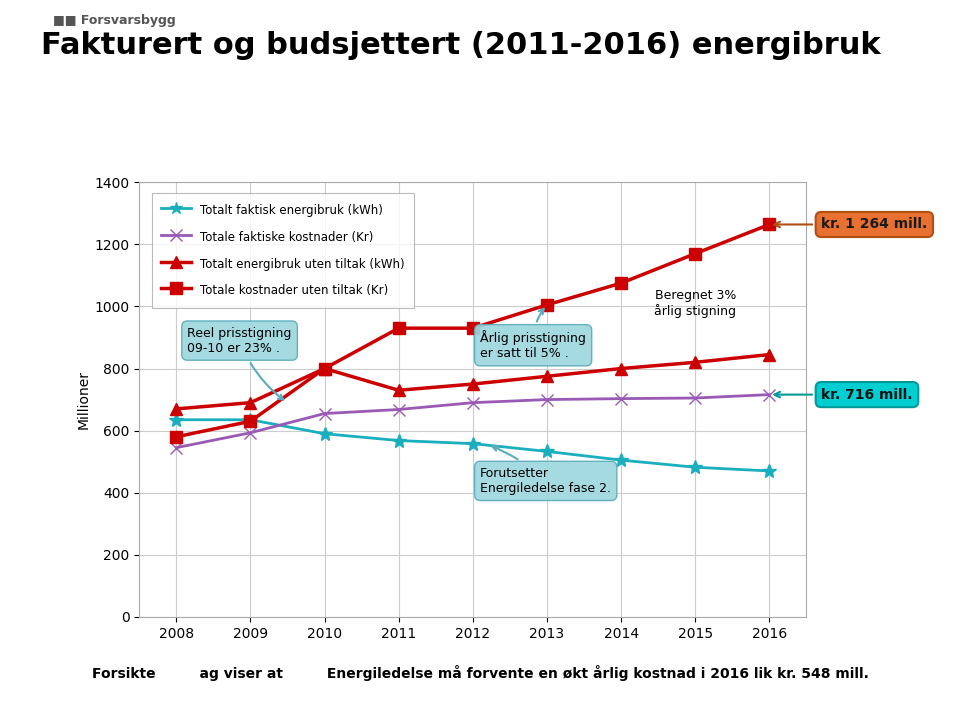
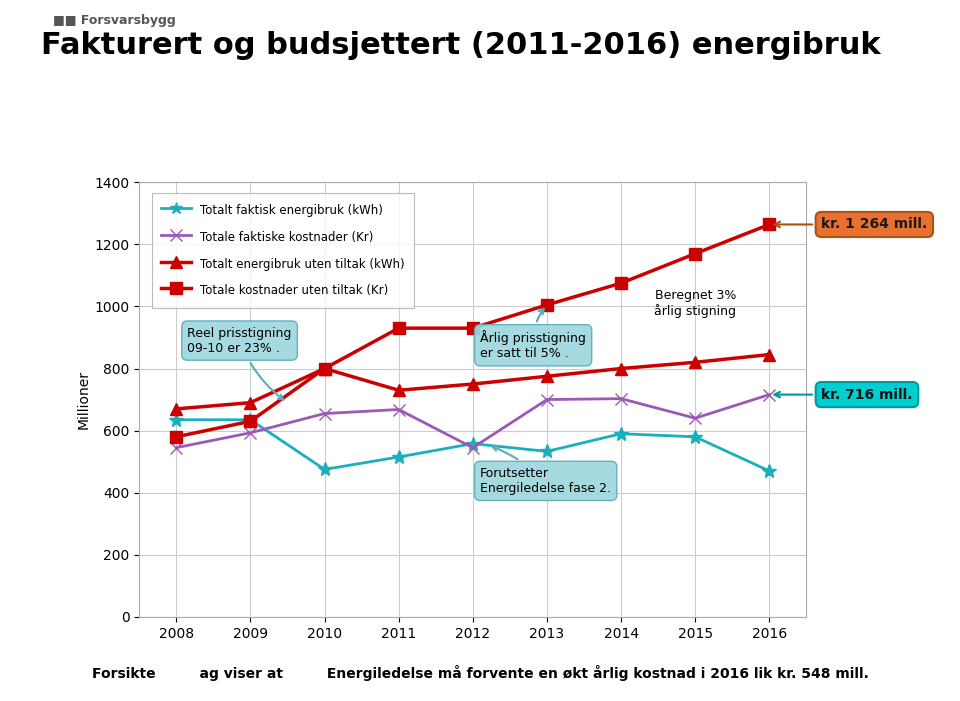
Totalt faktisk energibruk (kWh)/2010: 590 -> 475
Totalt faktisk energibruk (kWh)/2011: 568 -> 515
Totale faktiske kostnader (Kr)/2012: 690 -> 545
Totalt faktisk energibruk (kWh)/2014: 505 -> 590
Totalt faktisk energibruk (kWh)/2015: 482 -> 580
Totale faktiske kostnader (Kr)/2015: 705 -> 640
